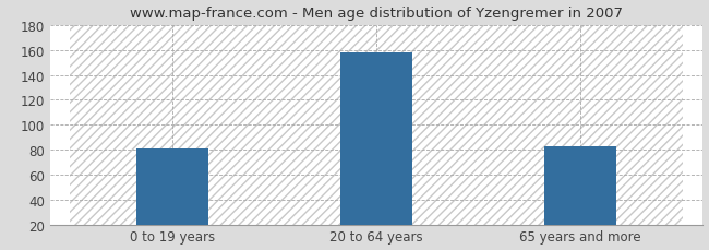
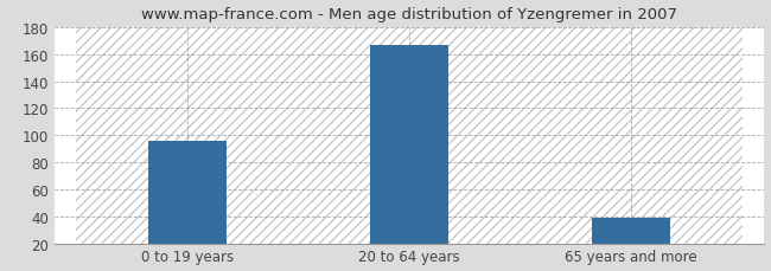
0 to 19 years: 81 -> 96
20 to 64 years: 158 -> 167
65 years and more: 83 -> 39
